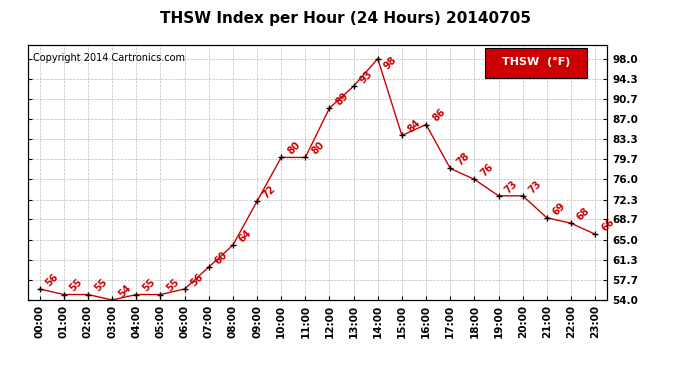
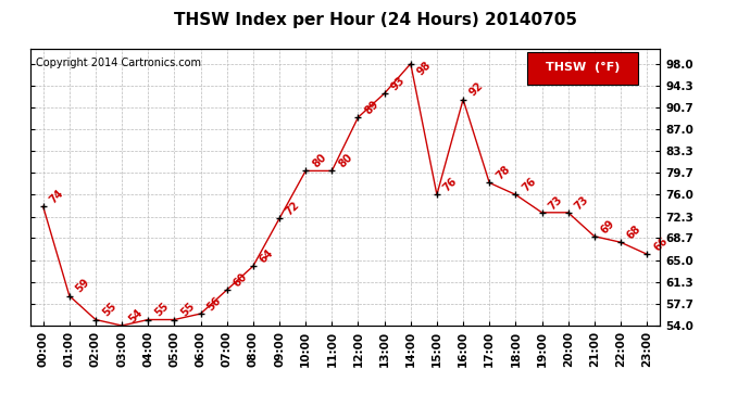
00:00: 56 -> 74
01:00: 55 -> 59
15:00: 84 -> 76
16:00: 86 -> 92
